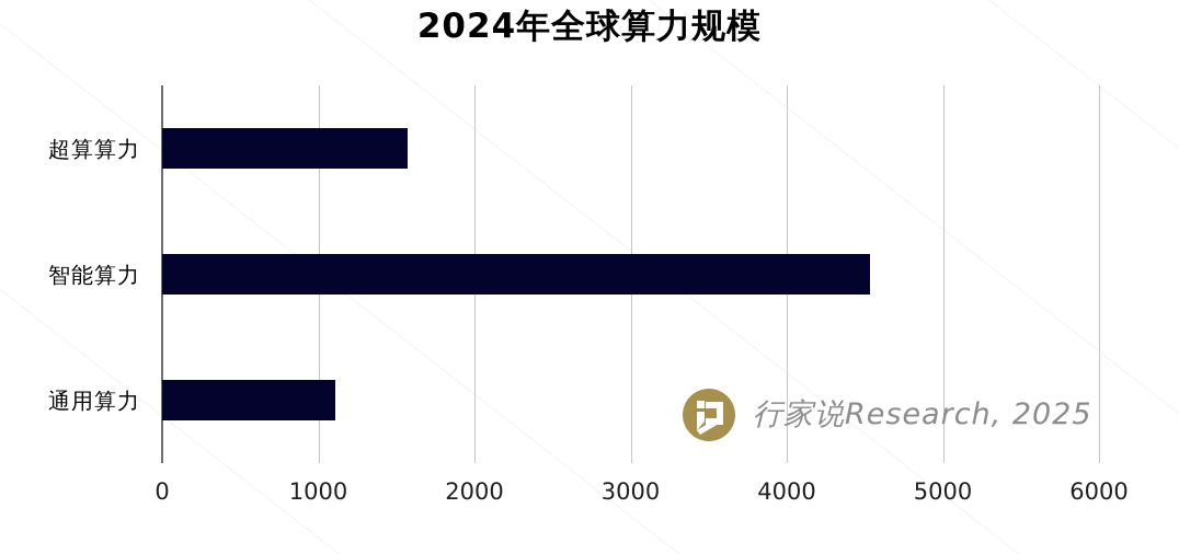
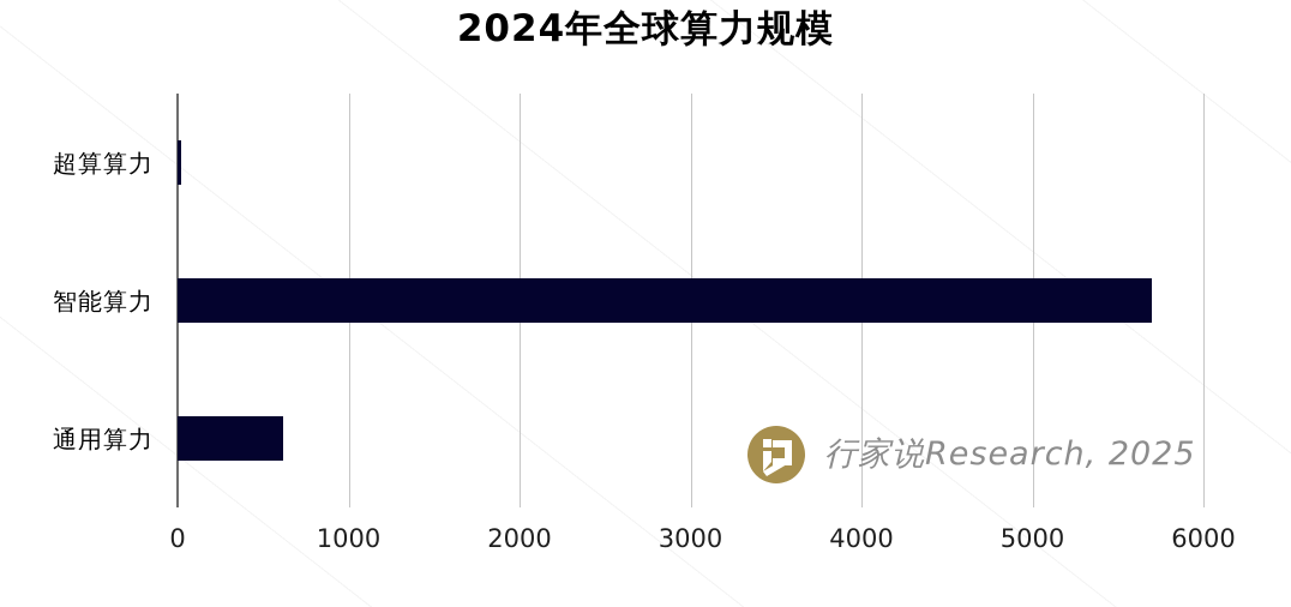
超算算力: 1570 -> 20
智能算力: 4530 -> 5700
通用算力: 1110 -> 620
